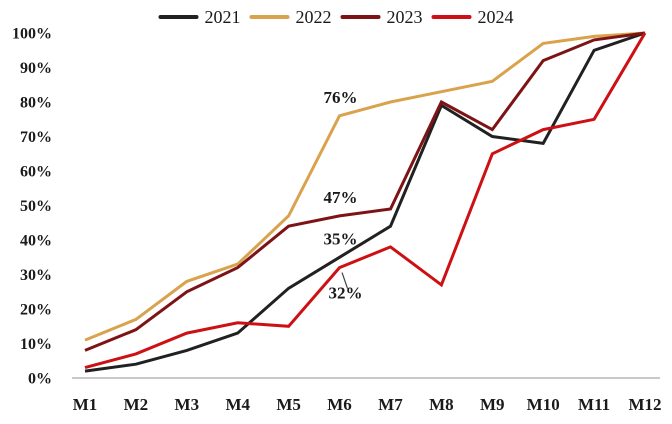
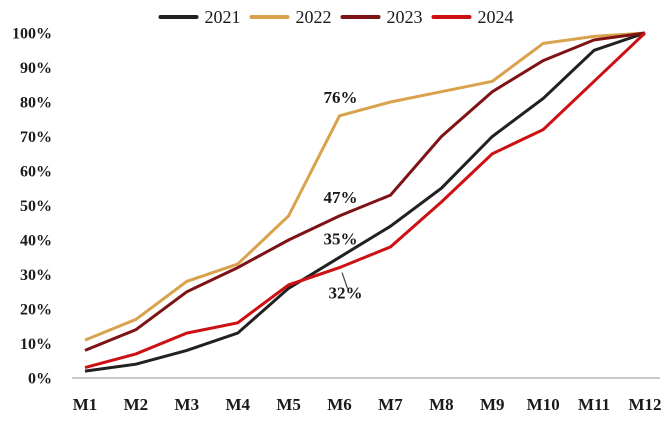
2023/M5: 44% -> 40%
2024/M5: 15% -> 27%
2023/M7: 49% -> 53%
2021/M8: 79% -> 55%
2023/M8: 80% -> 70%
2024/M8: 27% -> 51%
2023/M9: 72% -> 83%
2021/M10: 68% -> 81%
2024/M11: 75% -> 86%
